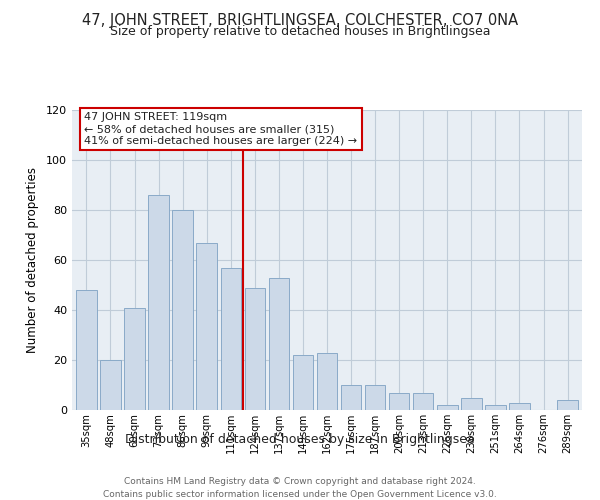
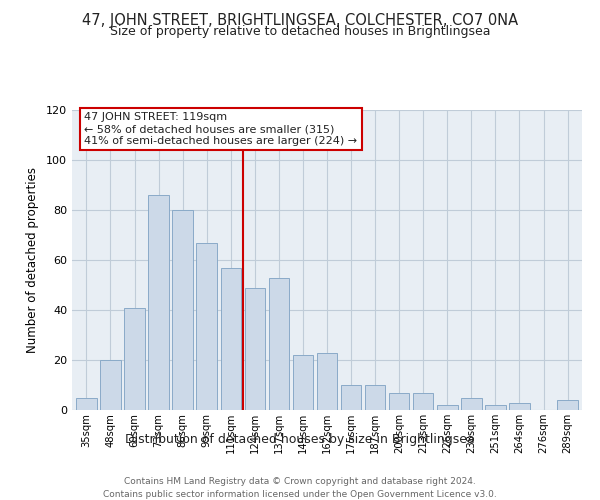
35sqm: 48 -> 5
